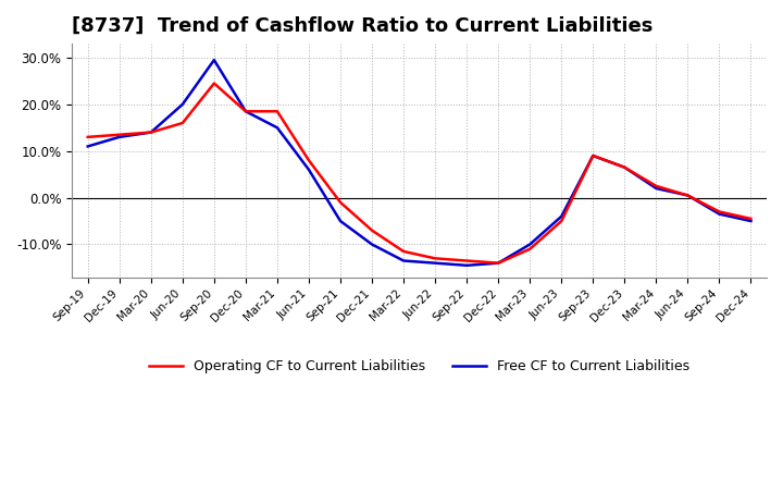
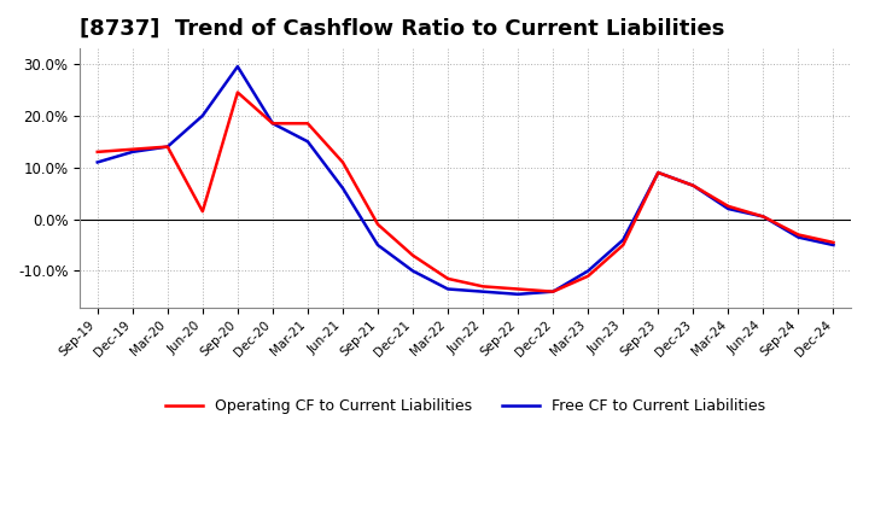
Operating CF to Current Liabilities/Jun-20: 16.0% -> 1.5%
Operating CF to Current Liabilities/Jun-21: 8.0% -> 11.0%
